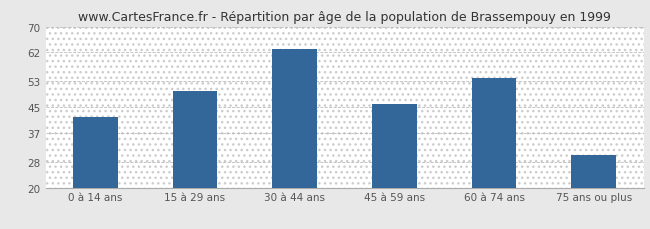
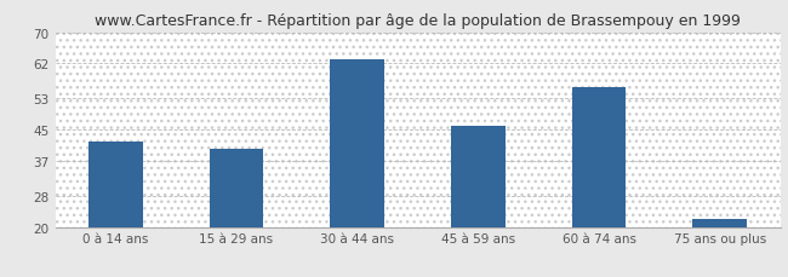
15 à 29 ans: 50 -> 40
60 à 74 ans: 54 -> 56
75 ans ou plus: 30 -> 22
